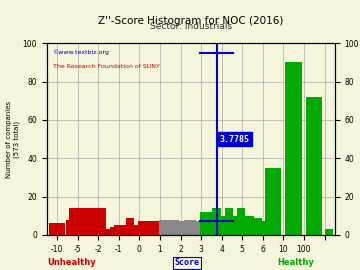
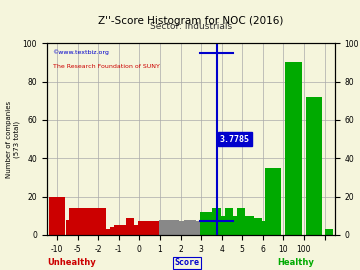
-10: 6 -> 20
